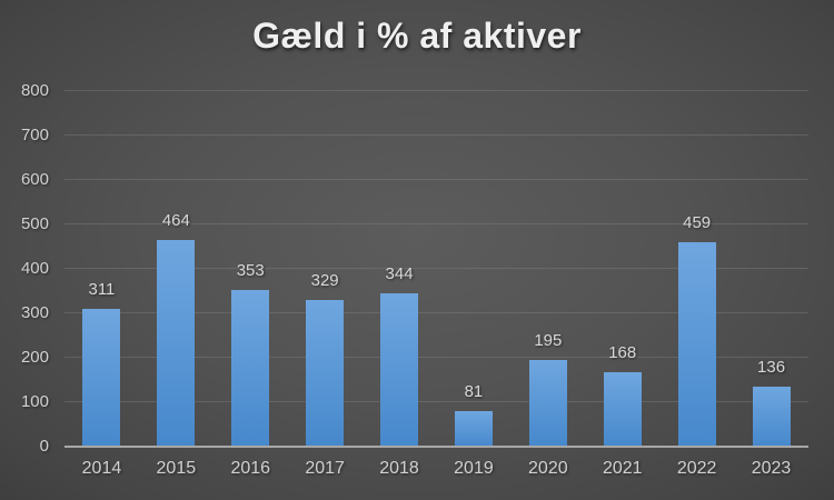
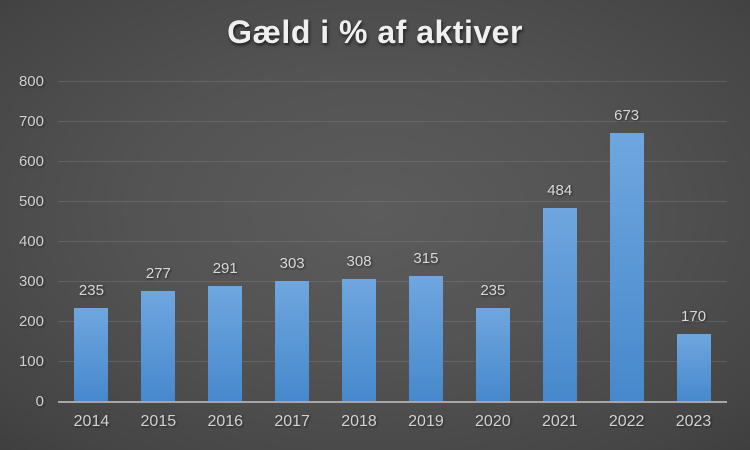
2014: 311 -> 235
2015: 464 -> 277
2016: 353 -> 291
2017: 329 -> 303
2018: 344 -> 308
2019: 81 -> 315
2020: 195 -> 235
2021: 168 -> 484
2022: 459 -> 673
2023: 136 -> 170
